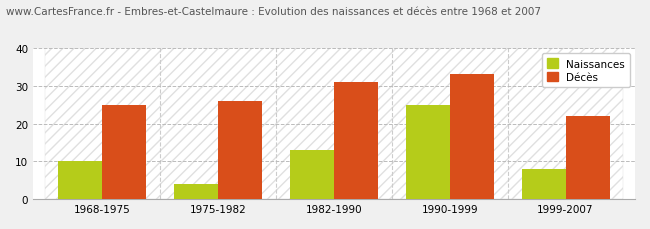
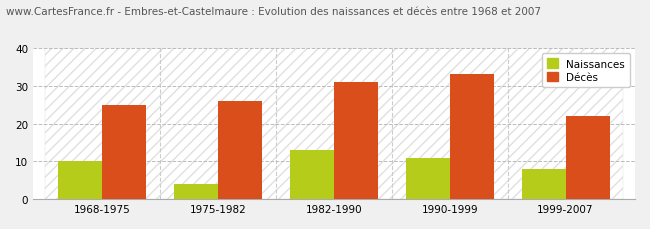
Naissances/1990-1999: 25 -> 11
